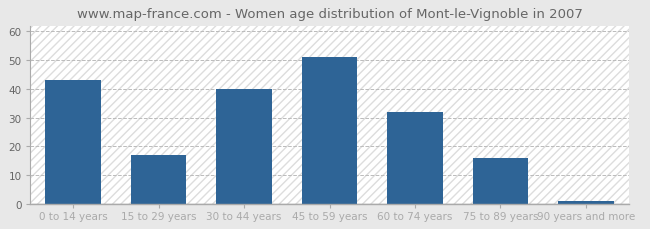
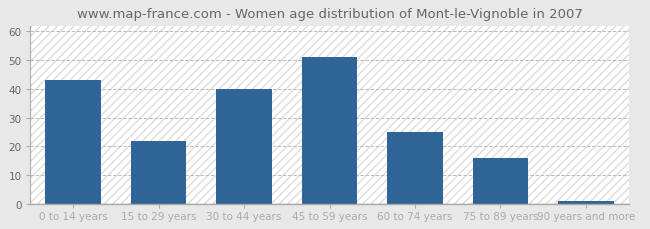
15 to 29 years: 17 -> 22
60 to 74 years: 32 -> 25
